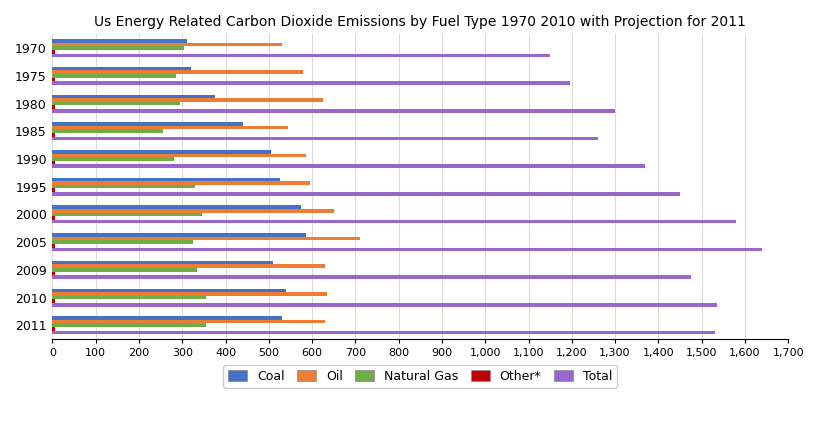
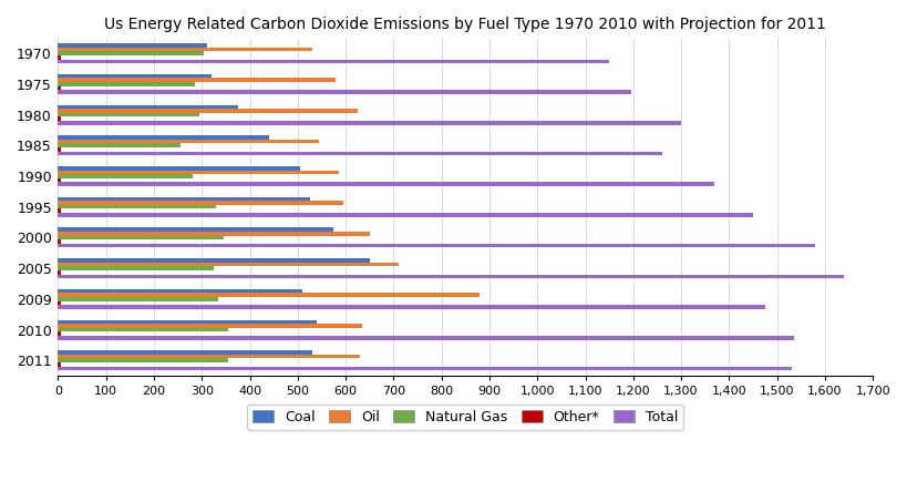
Coal/2005: 585 -> 650
Oil/2009: 630 -> 880
